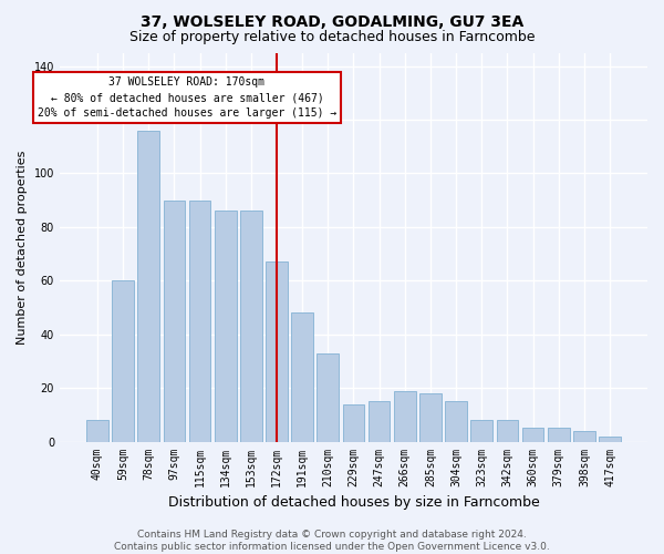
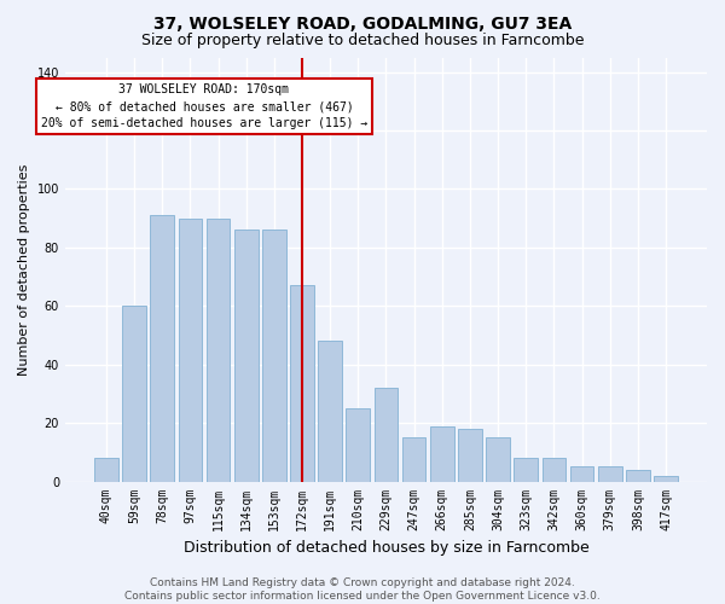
78sqm: 116 -> 91
210sqm: 33 -> 25
229sqm: 14 -> 32
